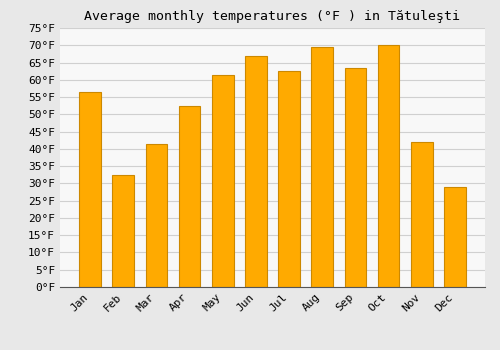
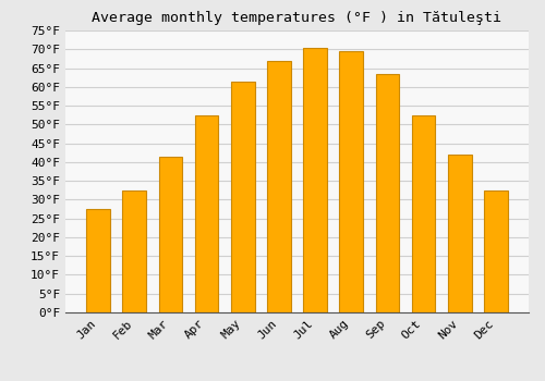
Jan: 56.5°F -> 27.5°F
Jul: 62.5°F -> 70.5°F
Oct: 70.0°F -> 52.5°F
Dec: 29.0°F -> 32.5°F
